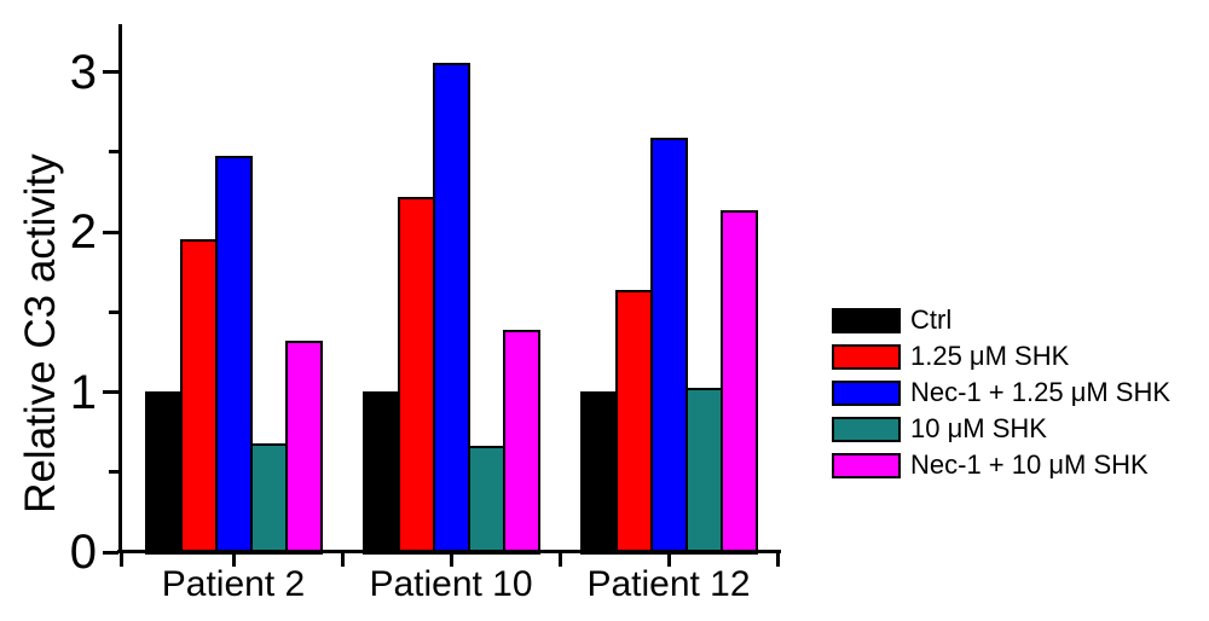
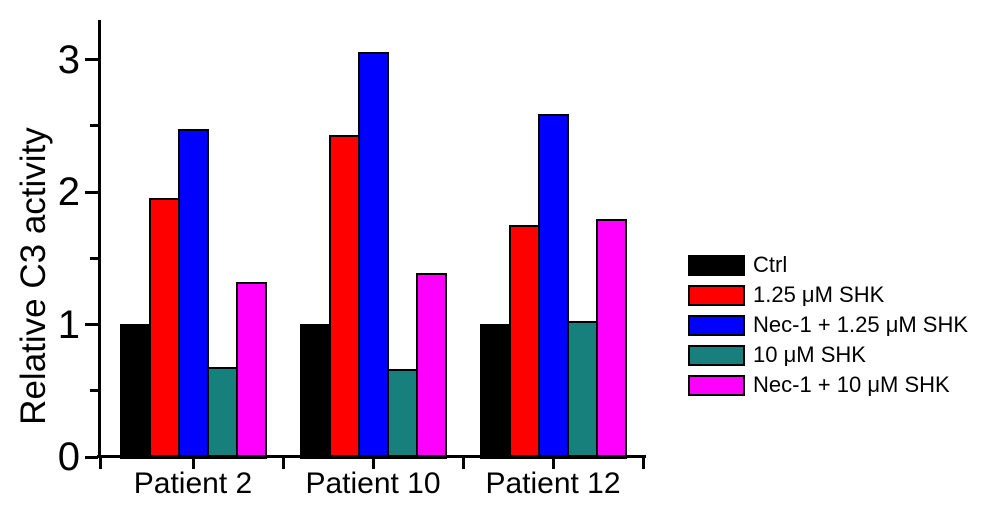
1.25 μM SHK/Patient 10: 2.21 -> 2.42
1.25 μM SHK/Patient 12: 1.63 -> 1.74
Nec-1 + 10 μM SHK/Patient 12: 2.13 -> 1.79
